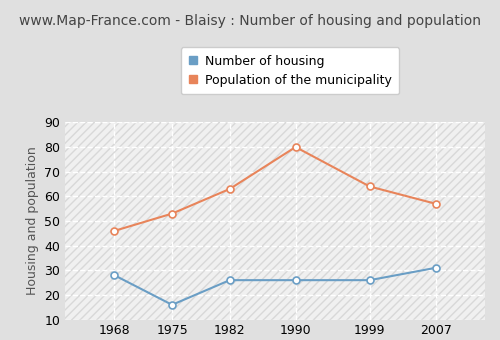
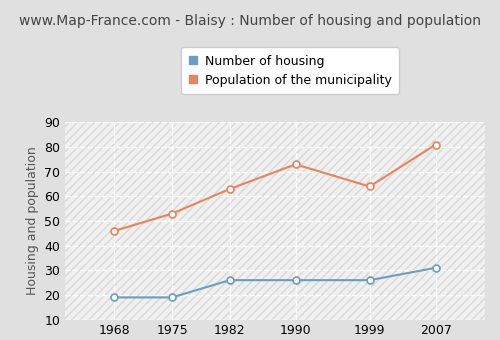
Number of housing/1968: 28 -> 19
Number of housing/1975: 16 -> 19
Population of the municipality/1990: 80 -> 73
Population of the municipality/2007: 57 -> 81
